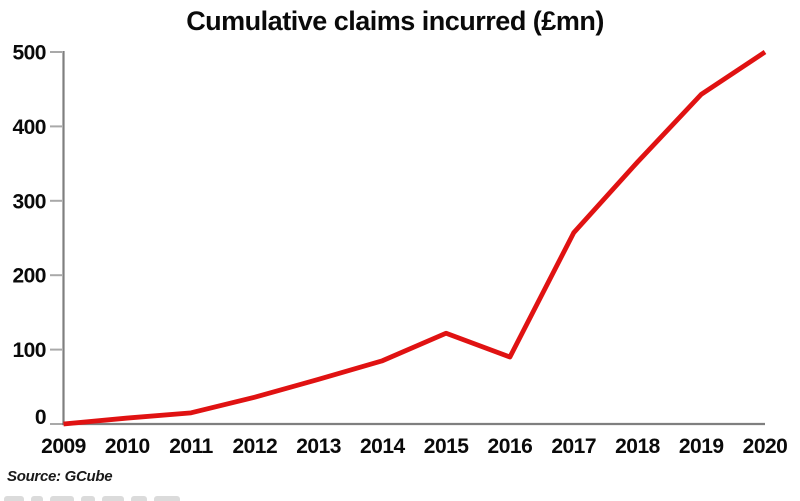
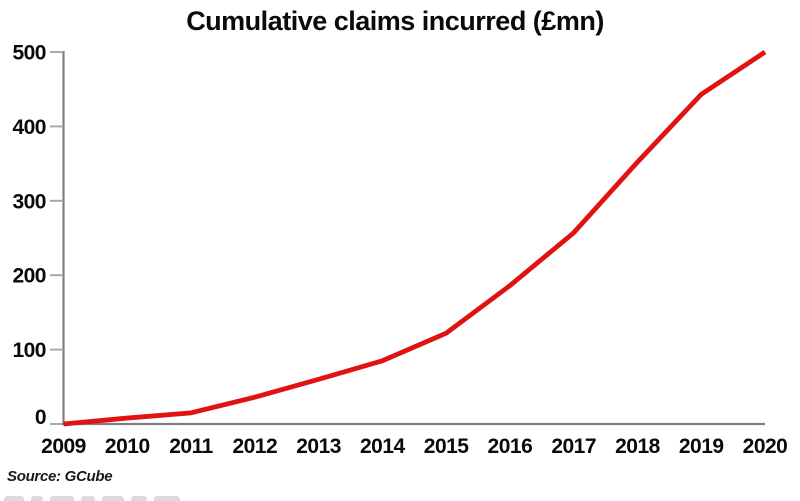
2016: 90 -> 190
